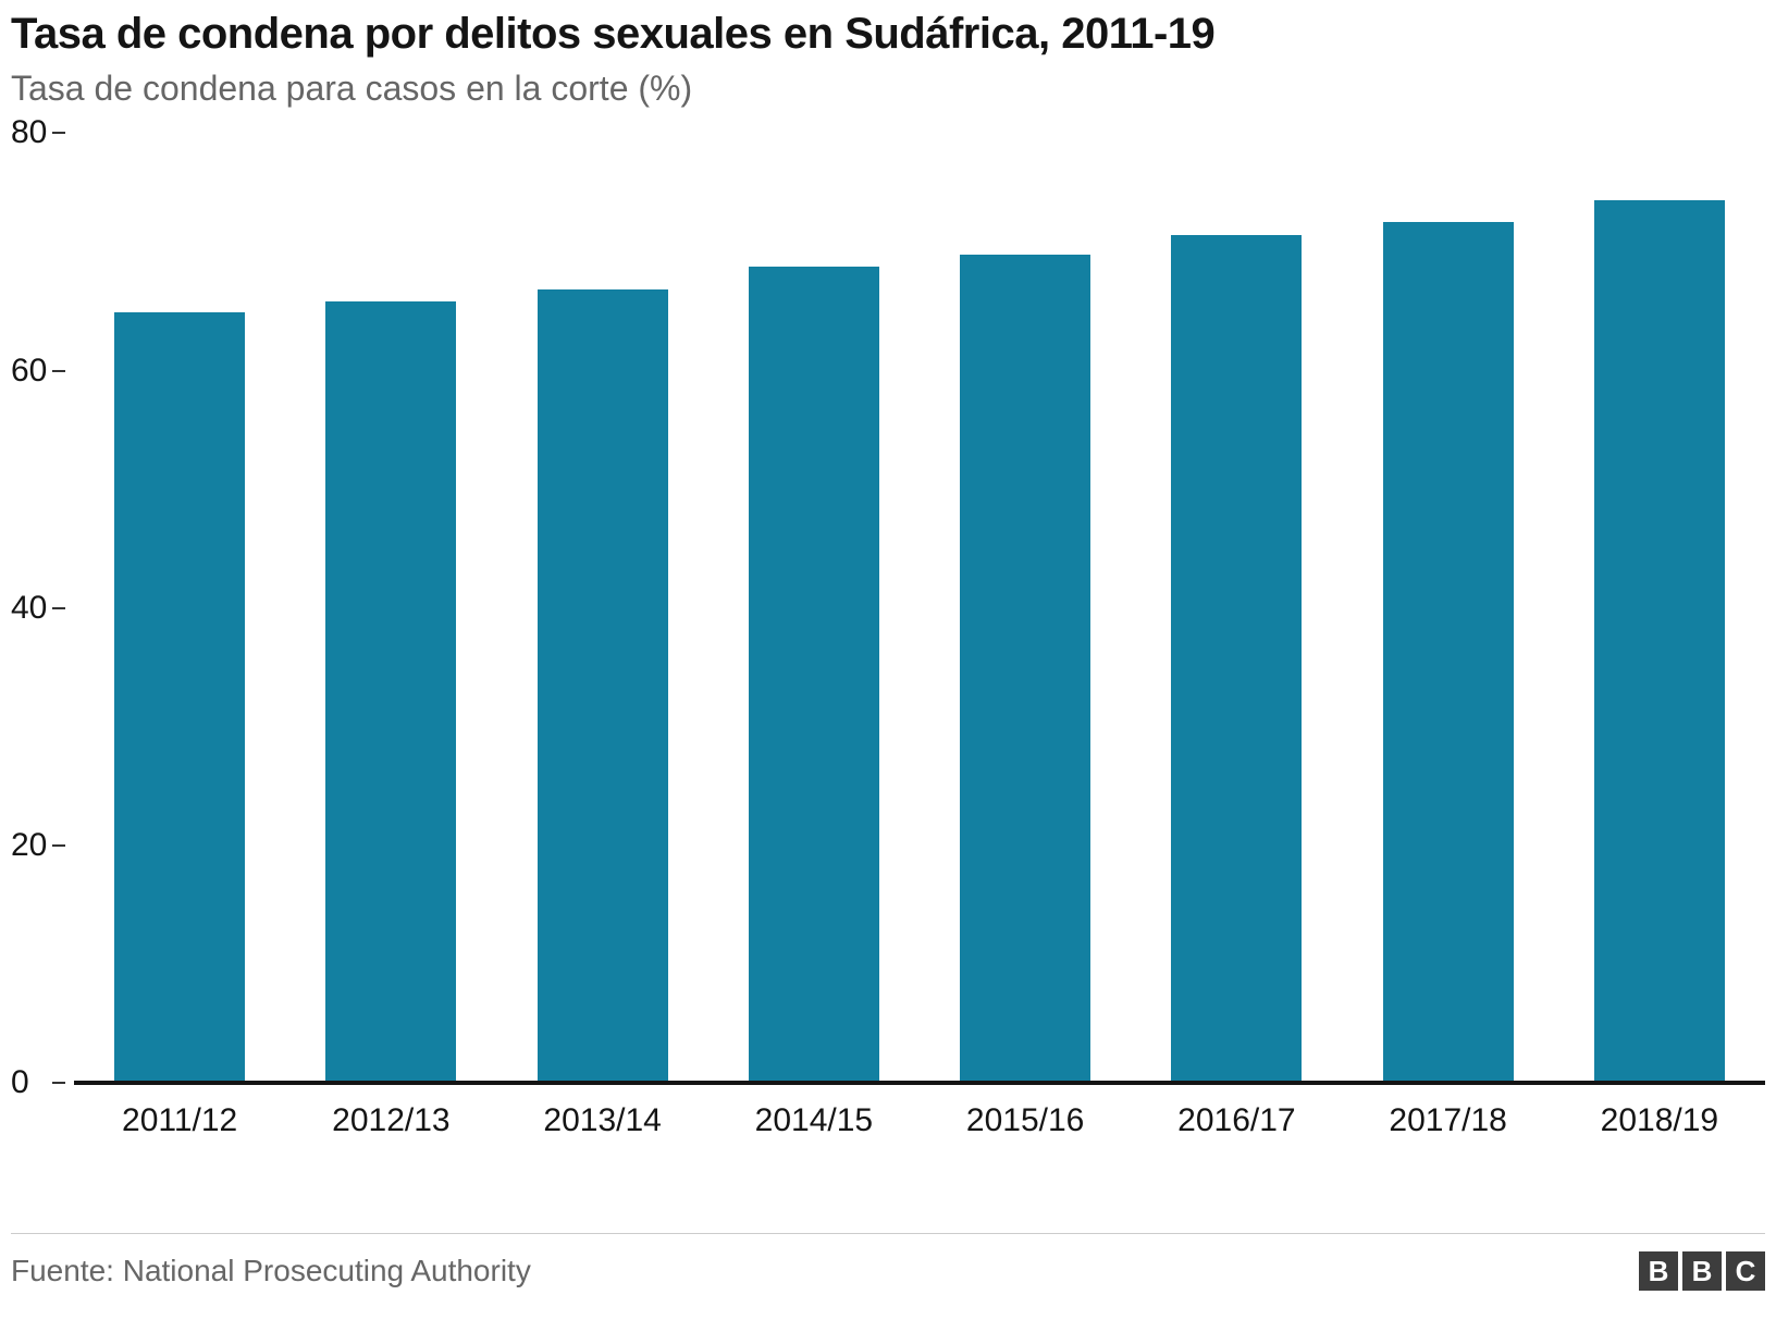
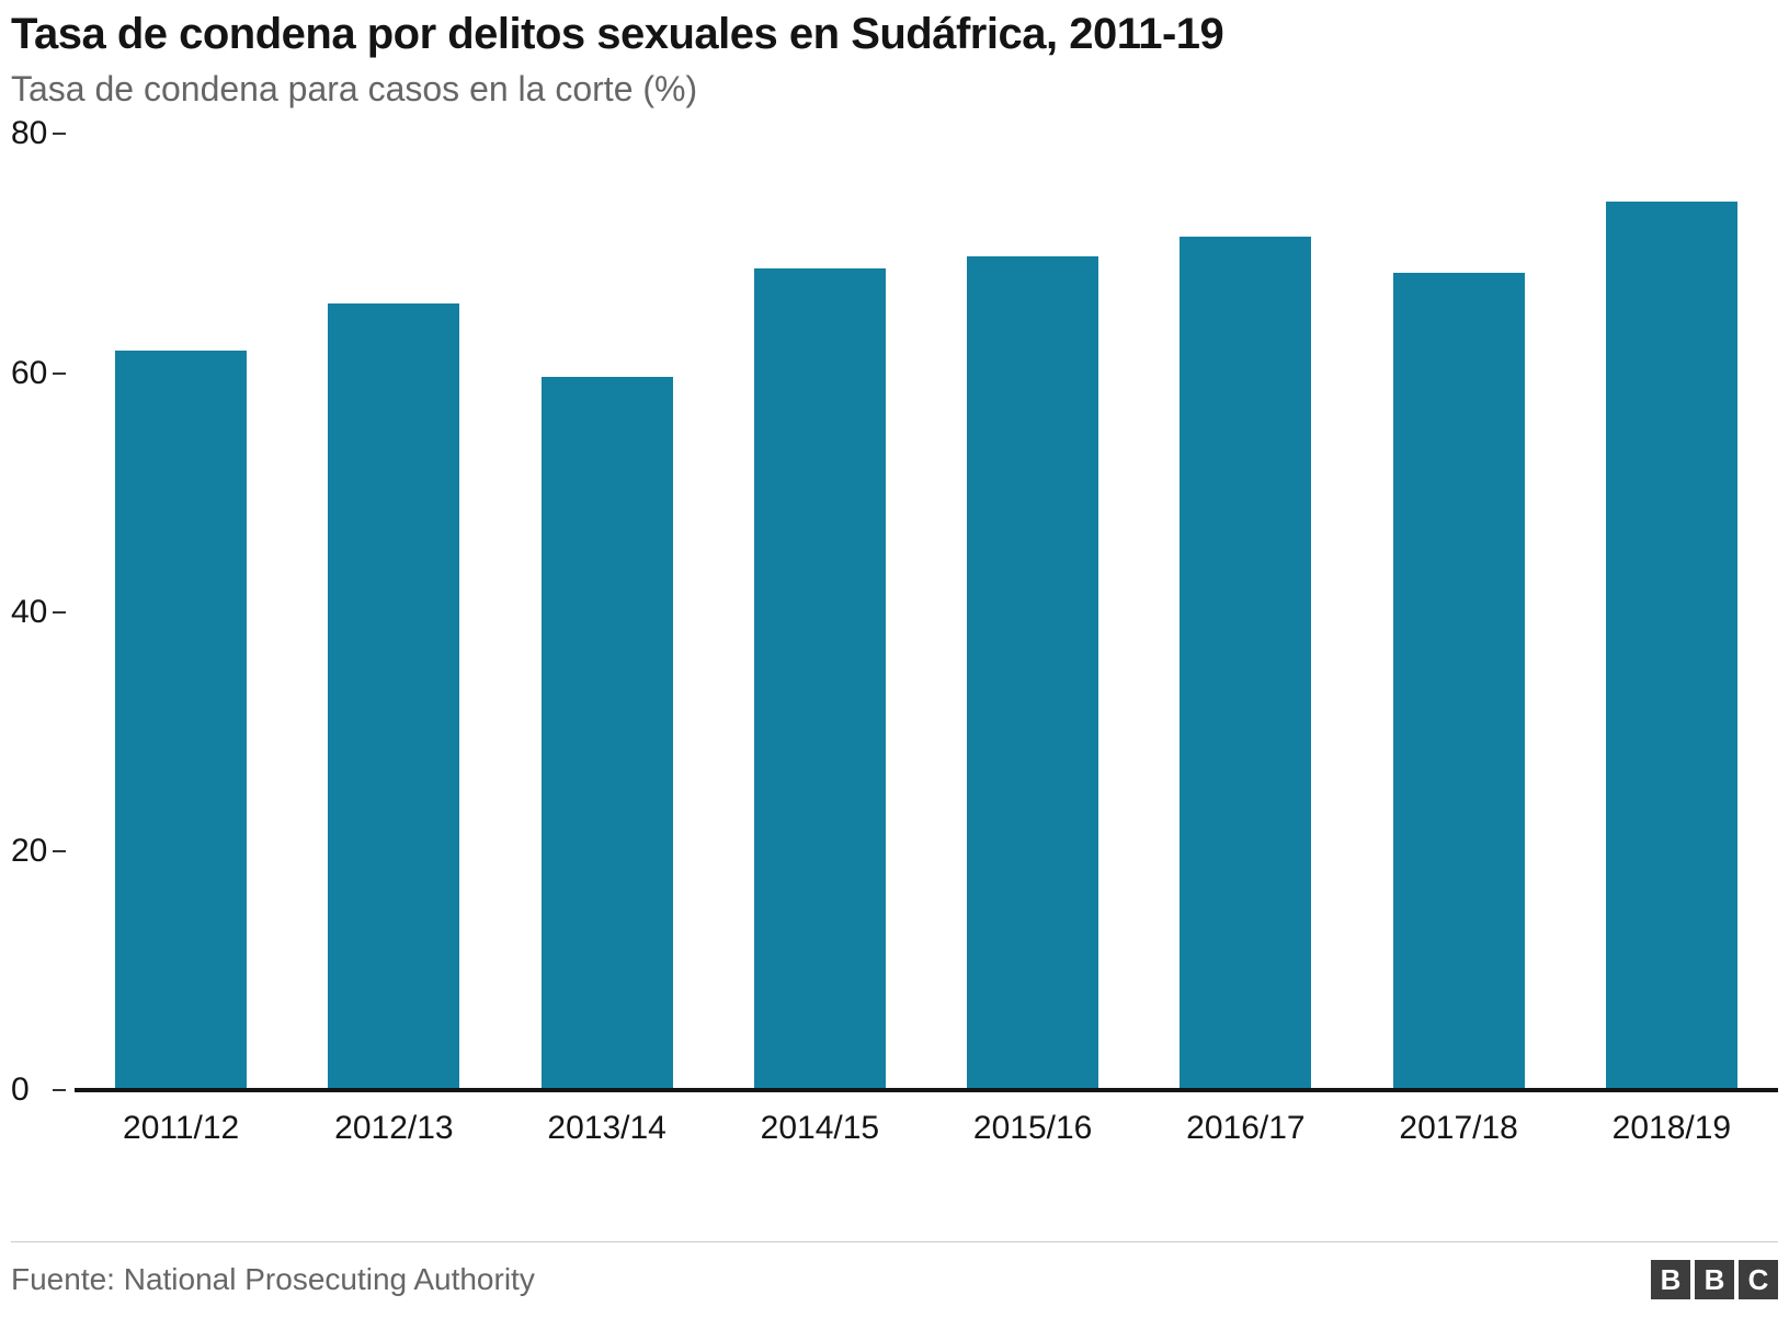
2011/12: 64.9 -> 61.9
2013/14: 66.8 -> 59.7
2017/18: 72.5 -> 68.4
